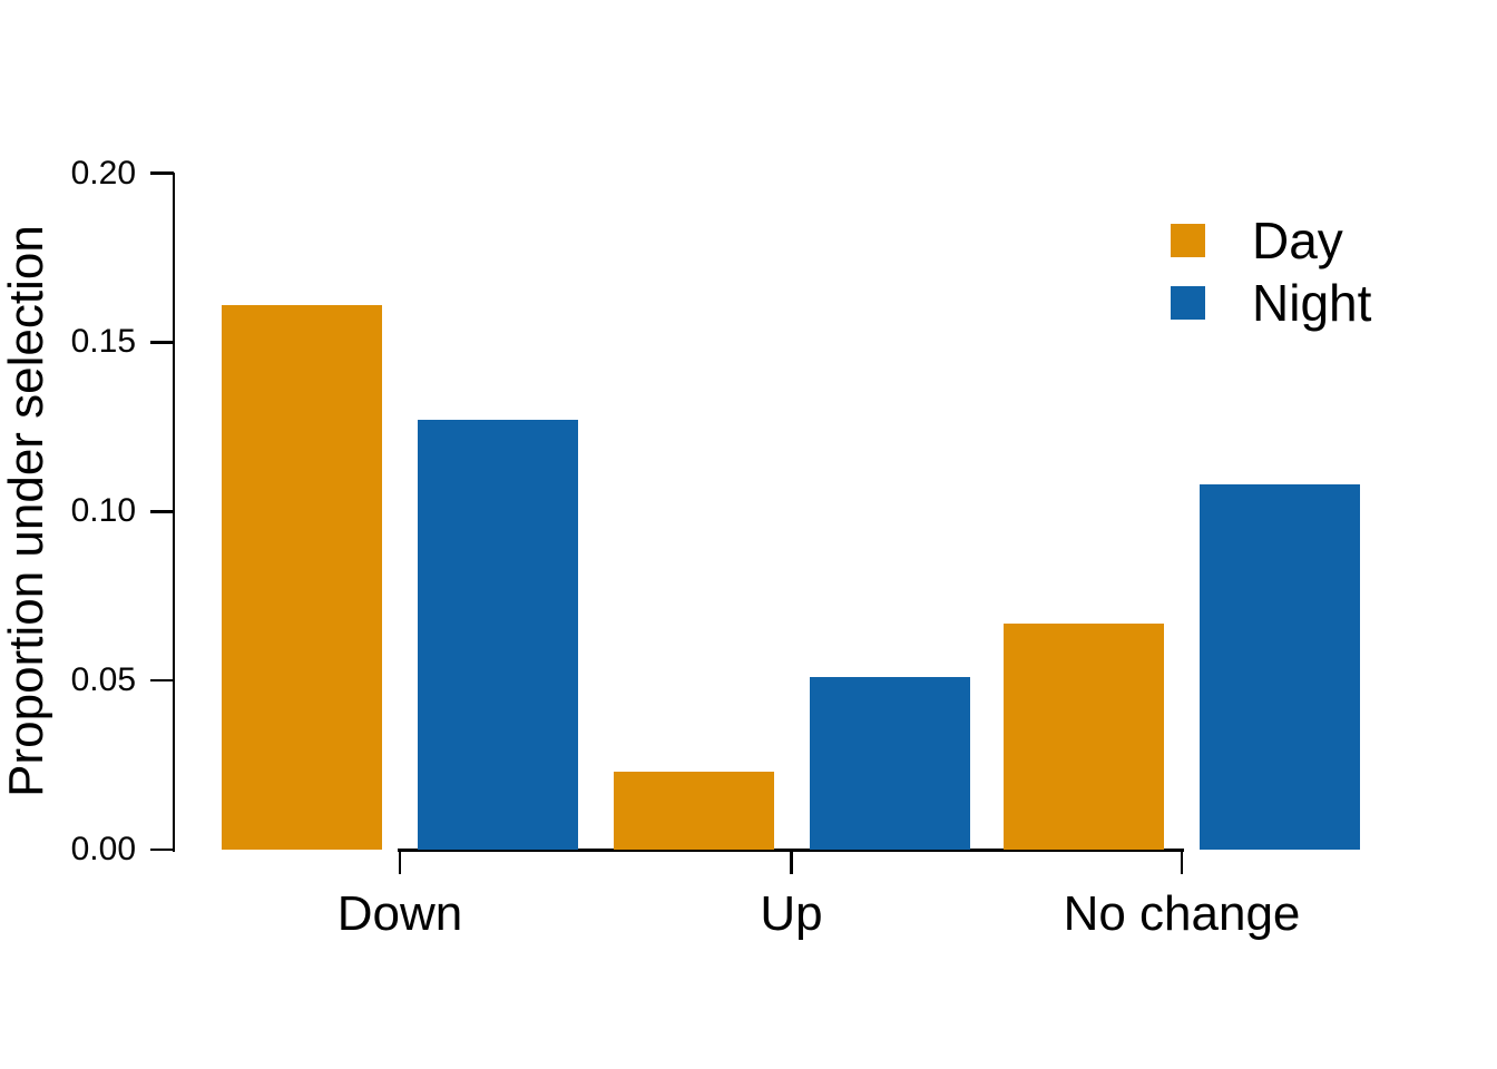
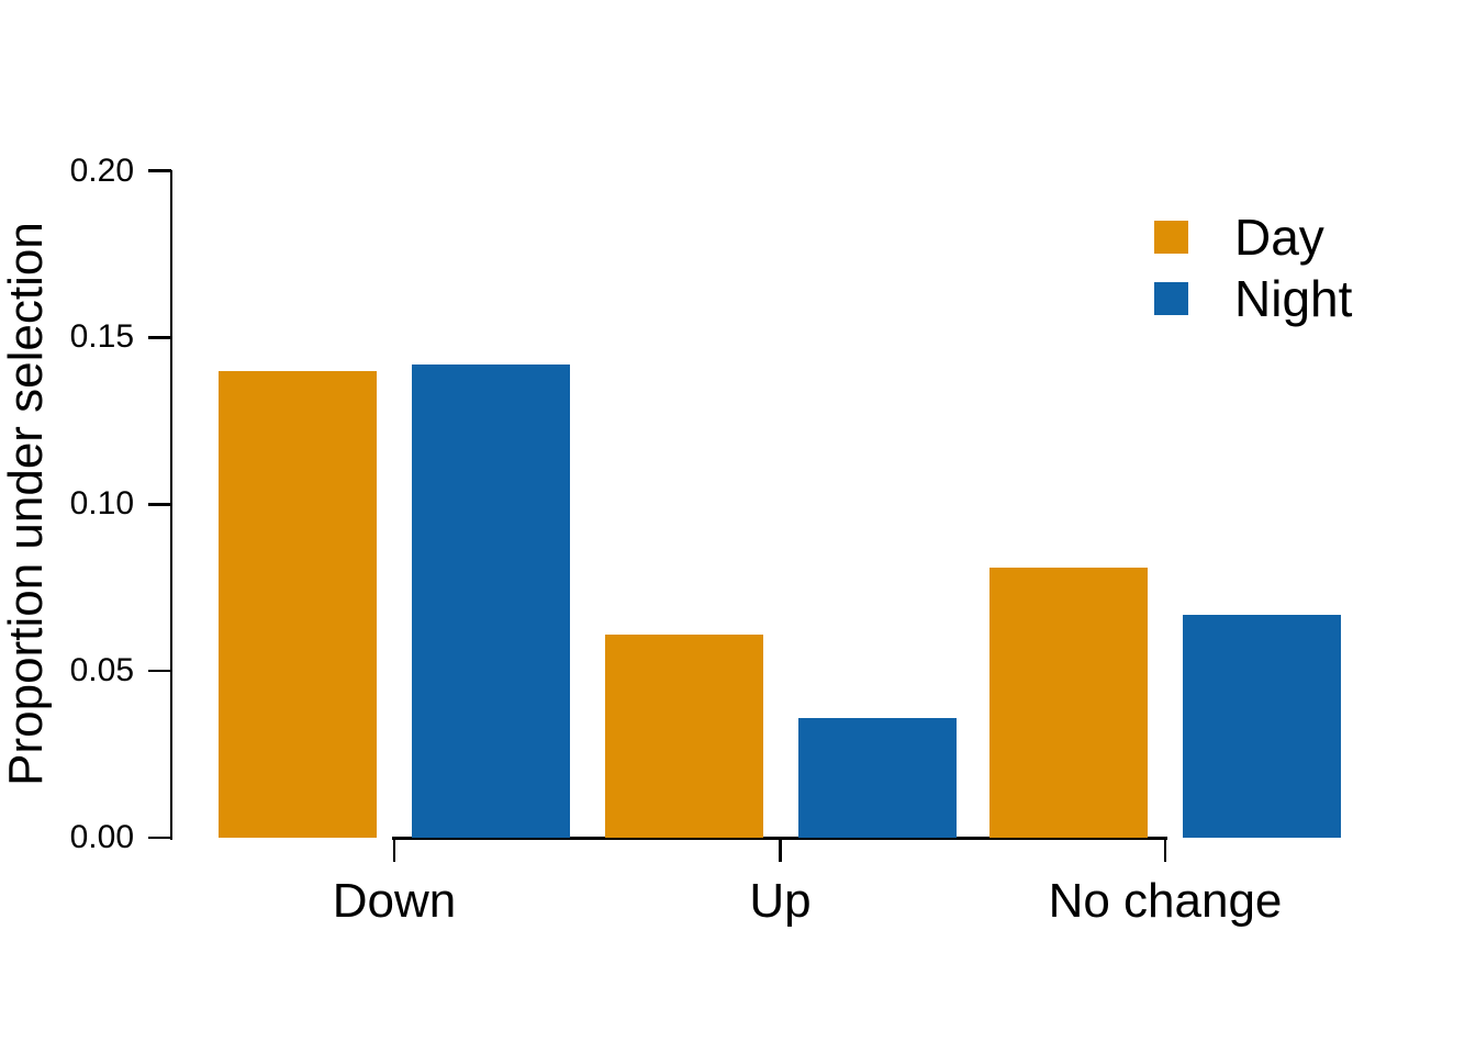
Day/Down: 0.161 -> 0.140
Night/Down: 0.127 -> 0.142
Day/Up: 0.023 -> 0.061
Night/Up: 0.051 -> 0.036
Day/No change: 0.067 -> 0.081
Night/No change: 0.108 -> 0.067
